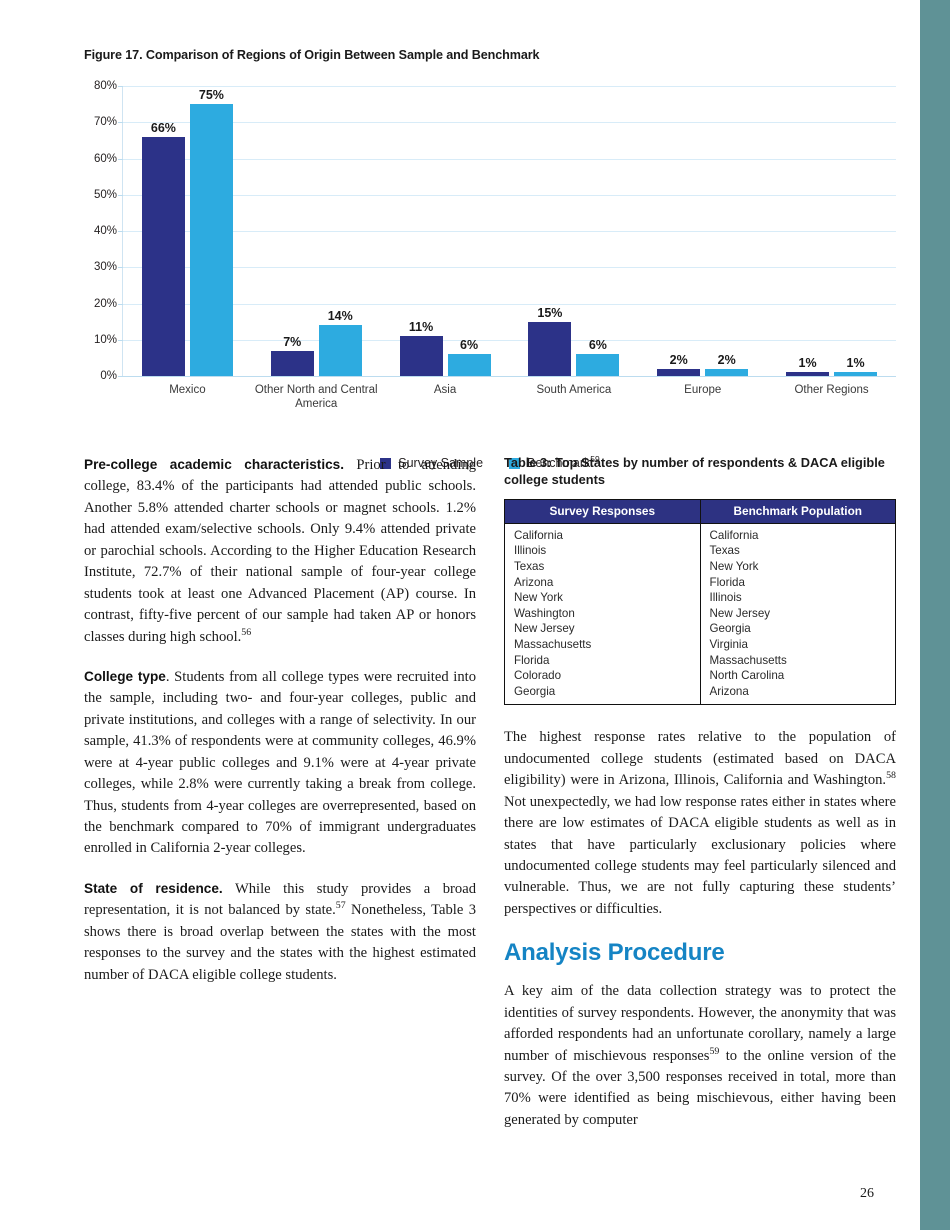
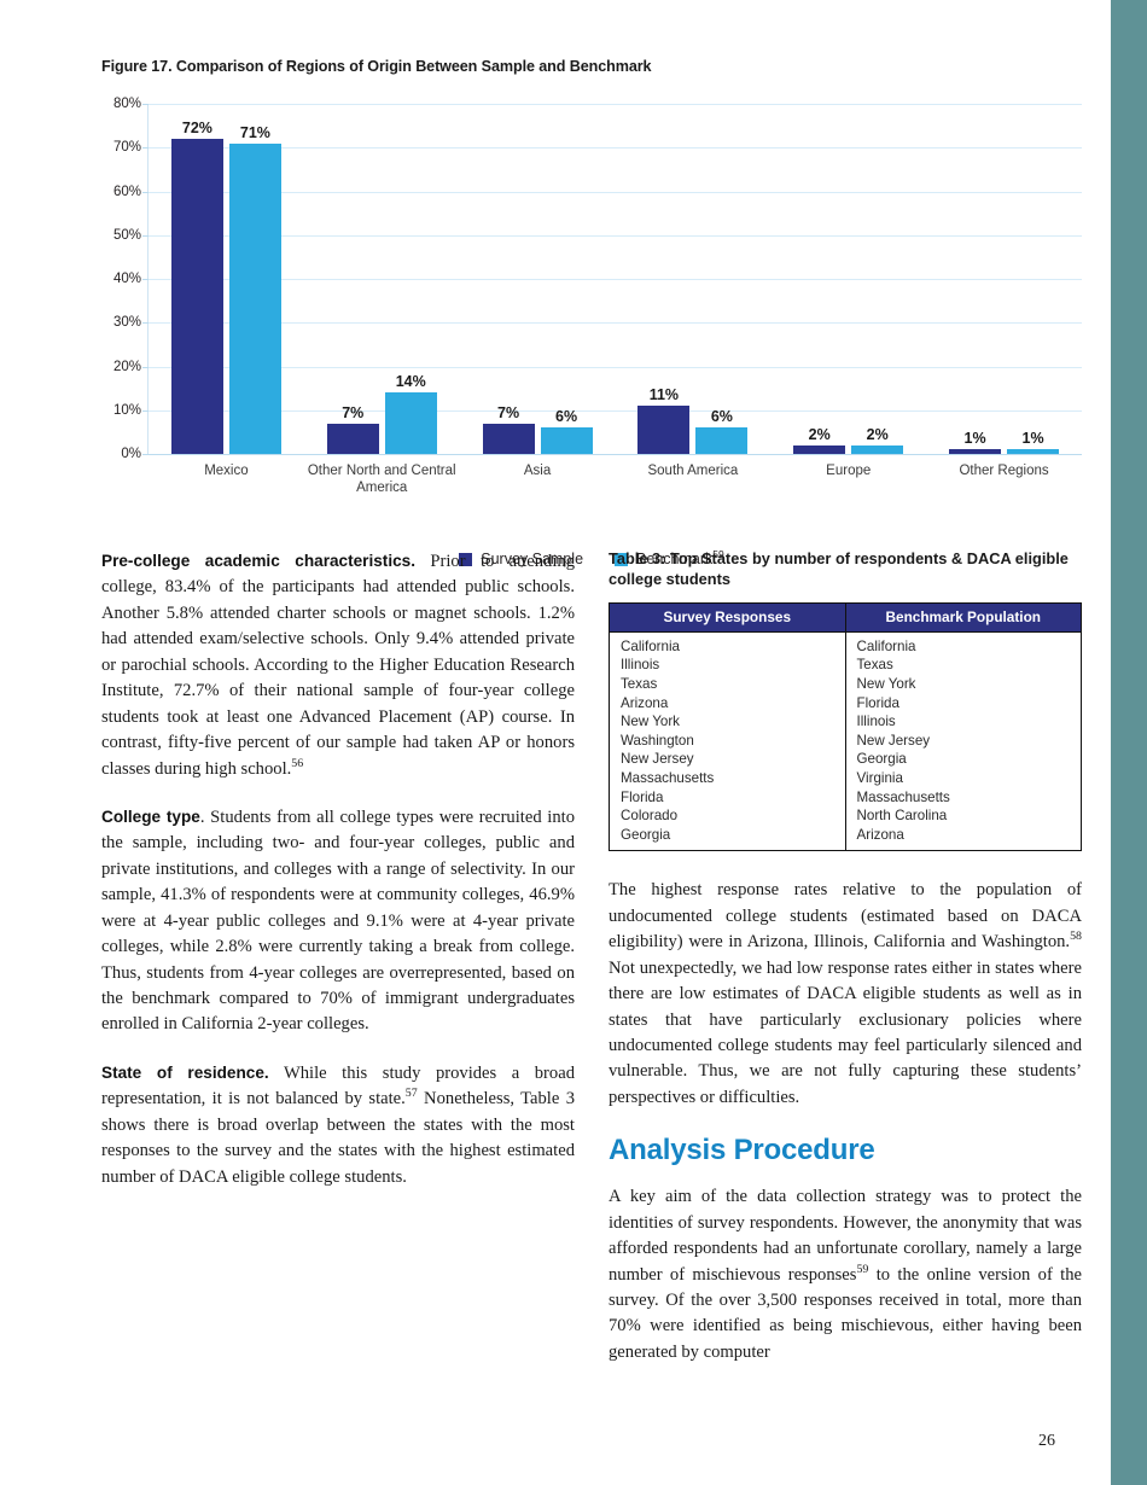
Survey Sample/Mexico: 66% -> 72%
Benchmark/Mexico: 75% -> 71%
Survey Sample/Asia: 11% -> 7%
Survey Sample/South America: 15% -> 11%
